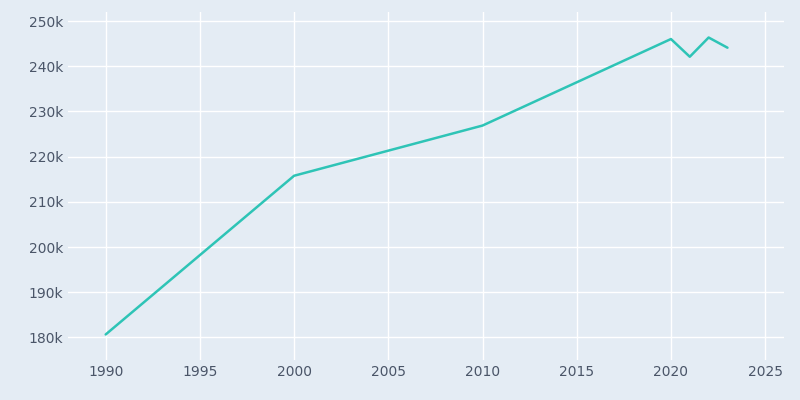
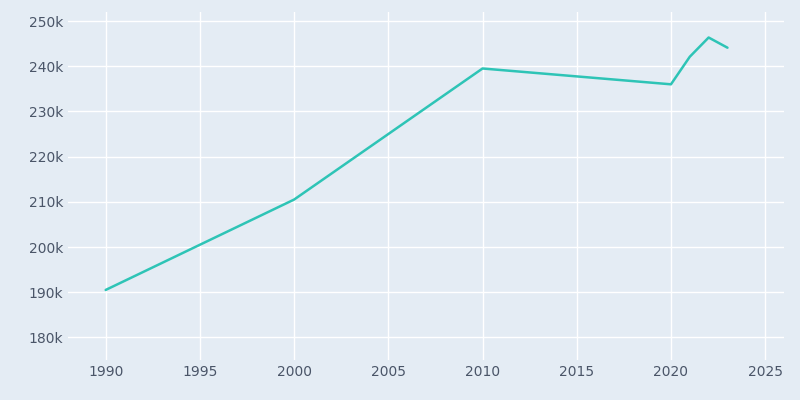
1990: 180.6k -> 190.5k
2000: 215.8k -> 210.5k
2010: 226.9k -> 239.5k
2020: 246.0k -> 236.0k
